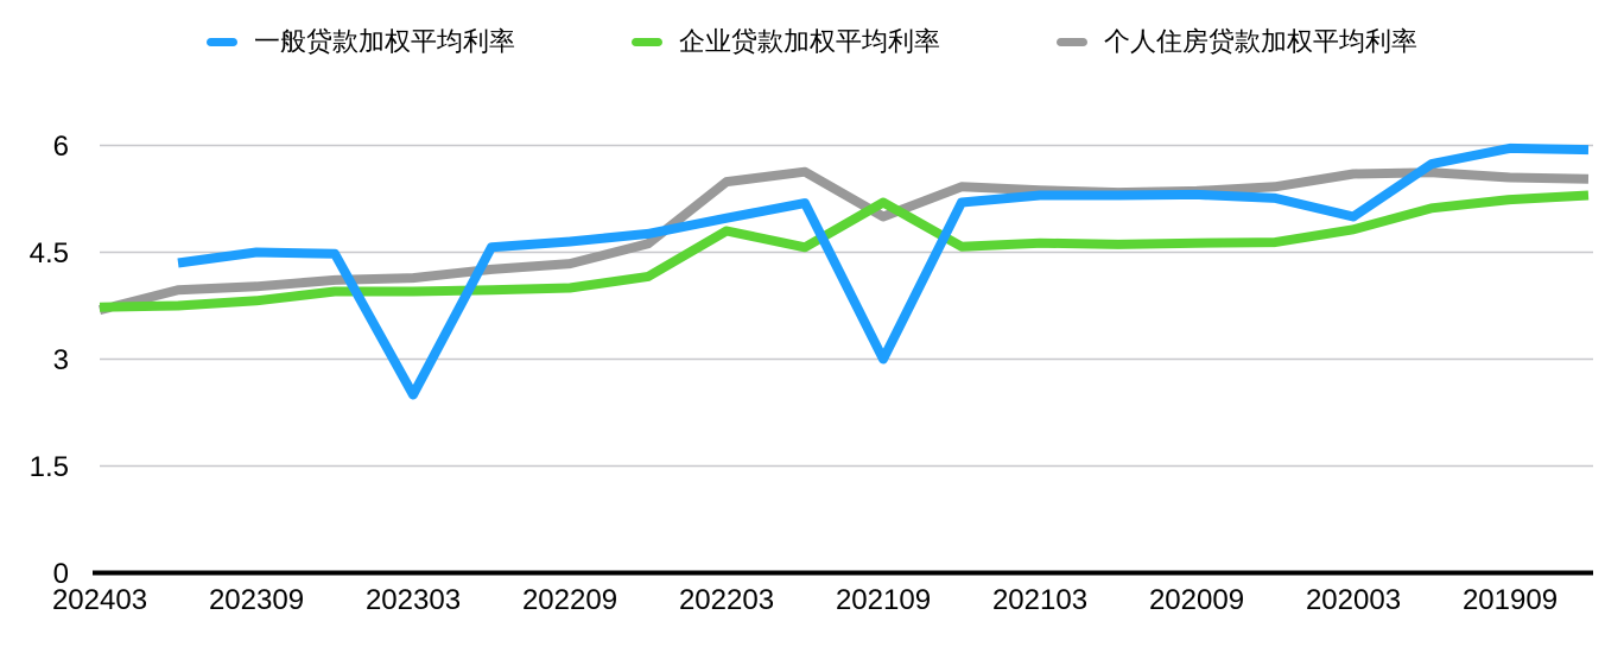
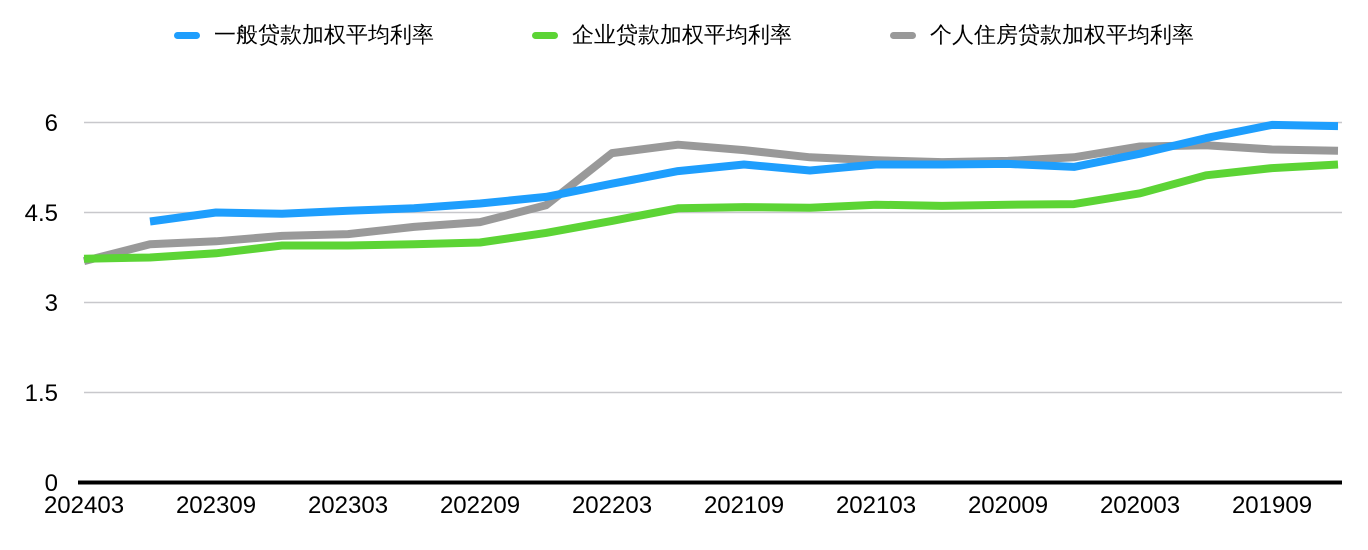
一般贷款加权平均利率/202303: 2.5 -> 4.5
企业贷款加权平均利率/202203: 4.8 -> 4.4
一般贷款加权平均利率/202109: 3.0 -> 5.3
企业贷款加权平均利率/202109: 5.2 -> 4.6
个人住房贷款加权平均利率/202109: 5.0 -> 5.5
一般贷款加权平均利率/202003: 5.0 -> 5.5
